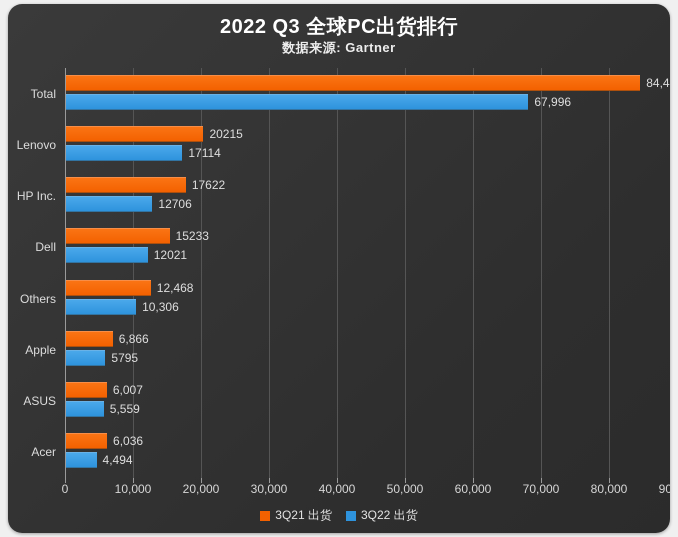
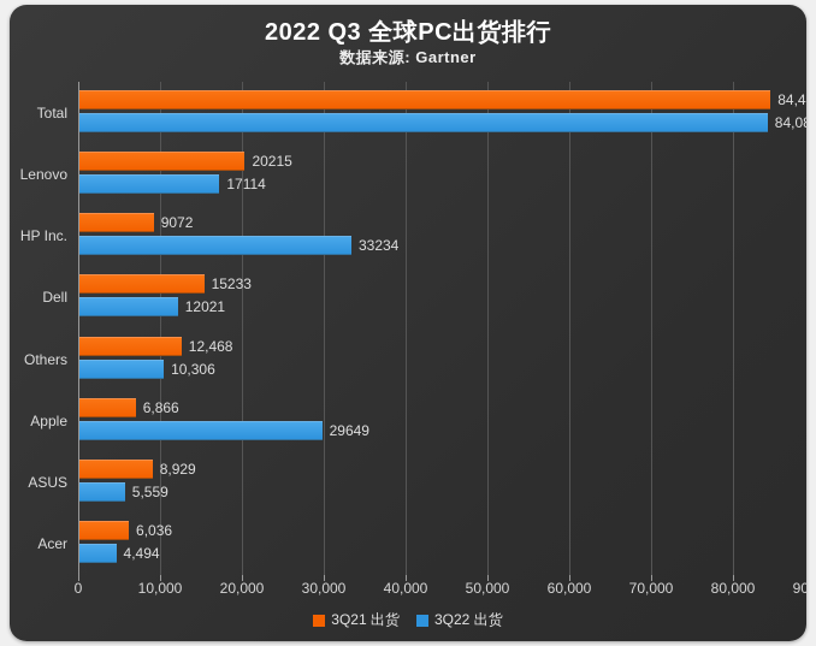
3Q22 出货/Total: 67,996 -> 84,089
3Q21 出货/HP Inc.: 17622 -> 9072
3Q22 出货/HP Inc.: 12706 -> 33234
3Q22 出货/Apple: 5795 -> 29649
3Q21 出货/ASUS: 6,007 -> 8,929
